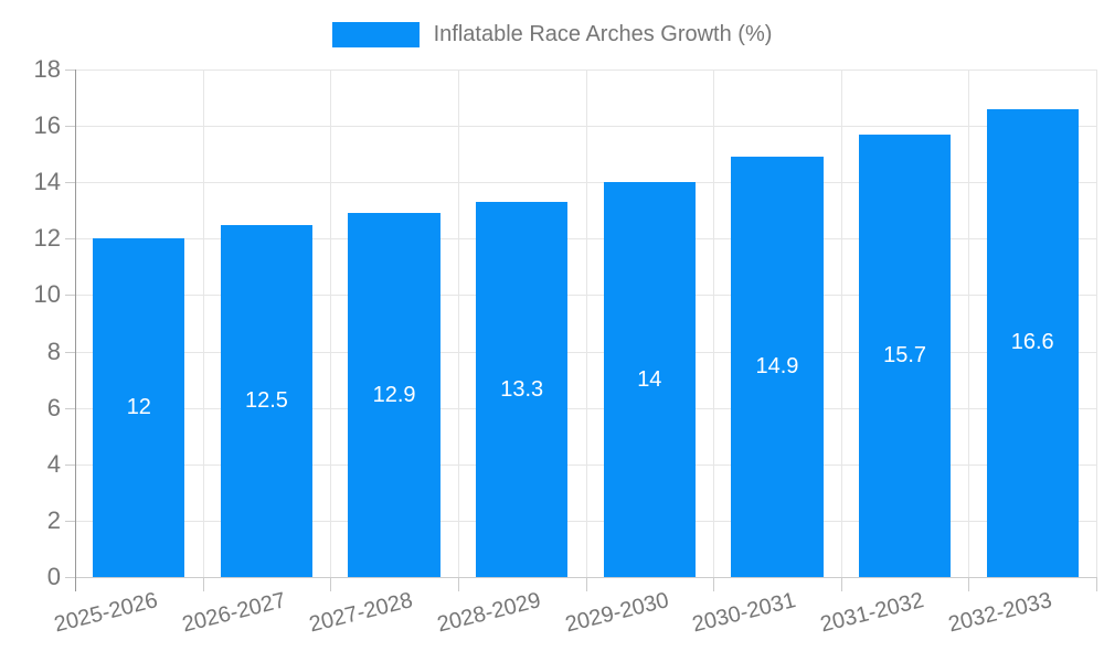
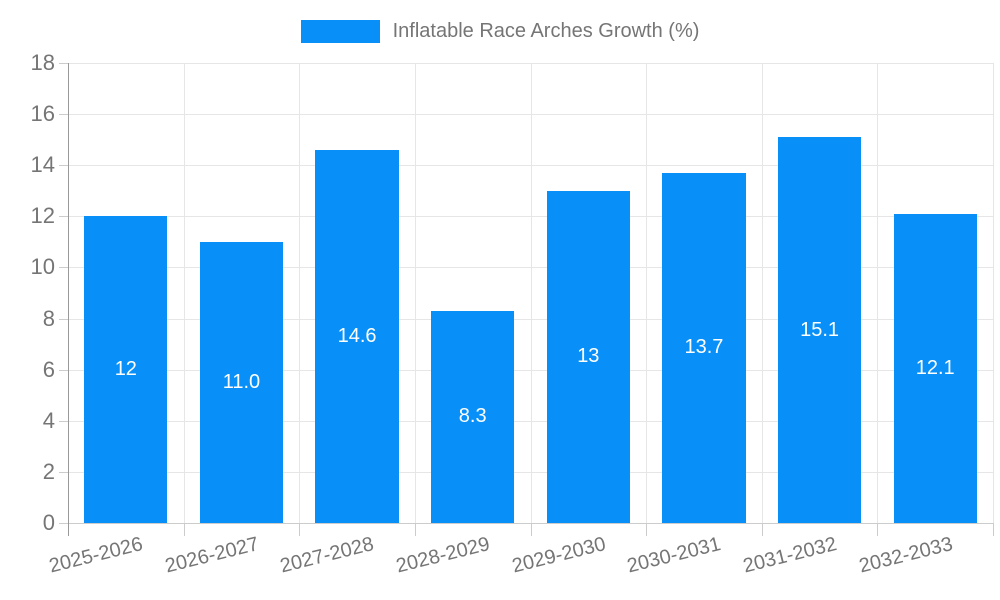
2026-2027: 12.5 -> 11.0
2027-2028: 12.9 -> 14.6
2028-2029: 13.3 -> 8.3
2029-2030: 14 -> 13
2030-2031: 14.9 -> 13.7
2031-2032: 15.7 -> 15.1
2032-2033: 16.6 -> 12.1
